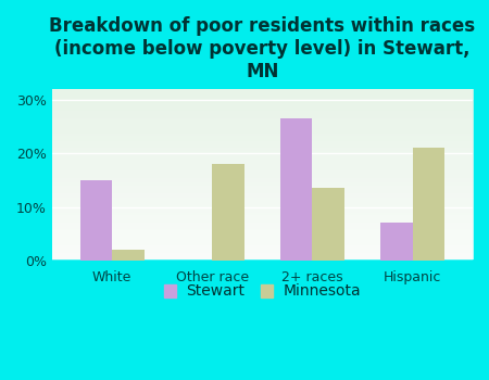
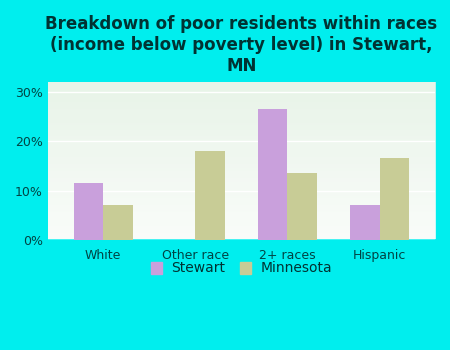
Stewart/White: 15.0% -> 11.5%
Minnesota/White: 2.0% -> 7.0%
Minnesota/Hispanic: 21.0% -> 16.5%
